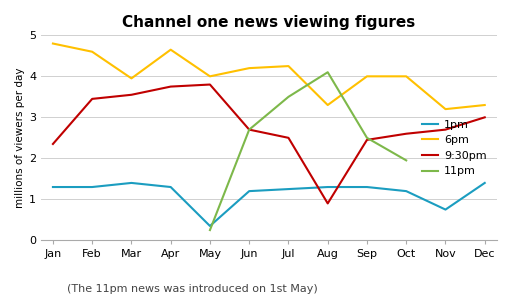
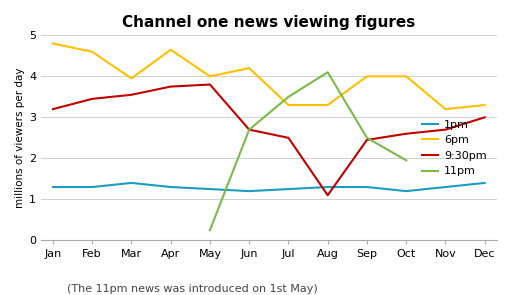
9:30pm/Jan: 2.35 -> 3.20
1pm/May: 0.35 -> 1.25
6pm/Jul: 4.25 -> 3.30
9:30pm/Aug: 0.90 -> 1.10
1pm/Nov: 0.75 -> 1.30
